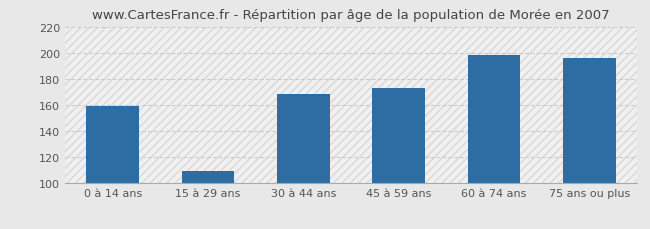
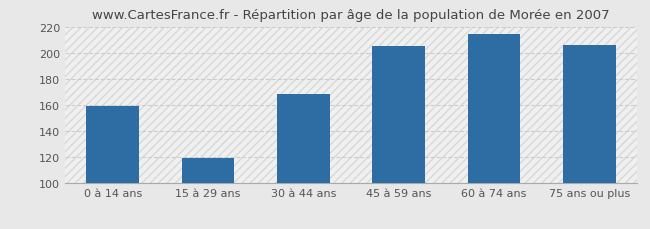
15 à 29 ans: 109 -> 119
45 à 59 ans: 173 -> 205
60 à 74 ans: 198 -> 214
75 ans ou plus: 196 -> 206
